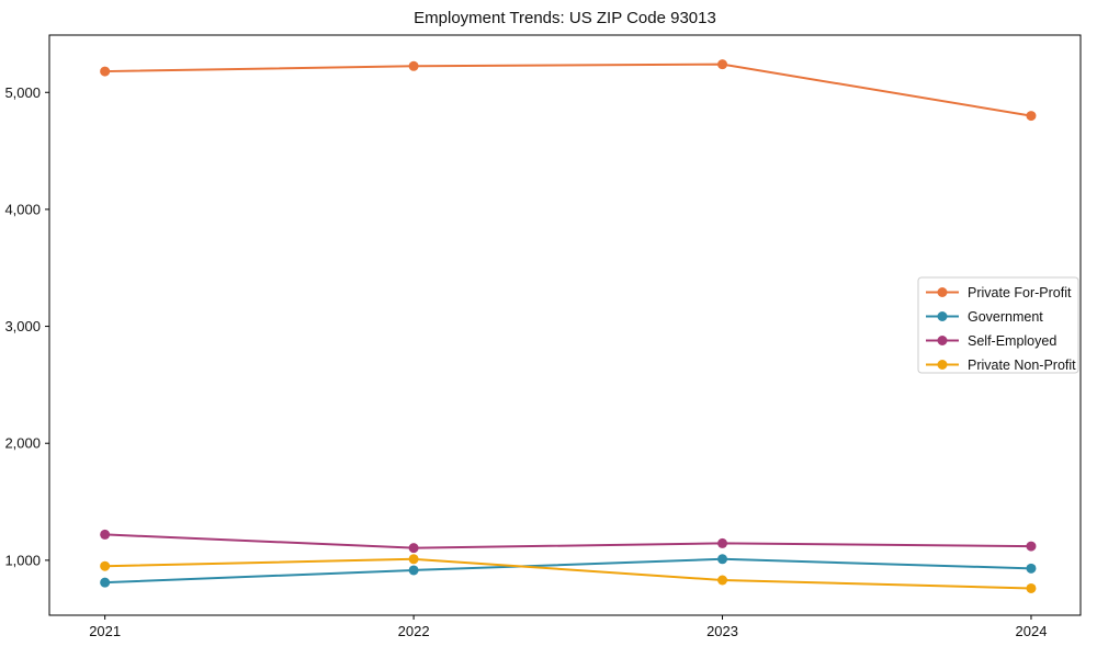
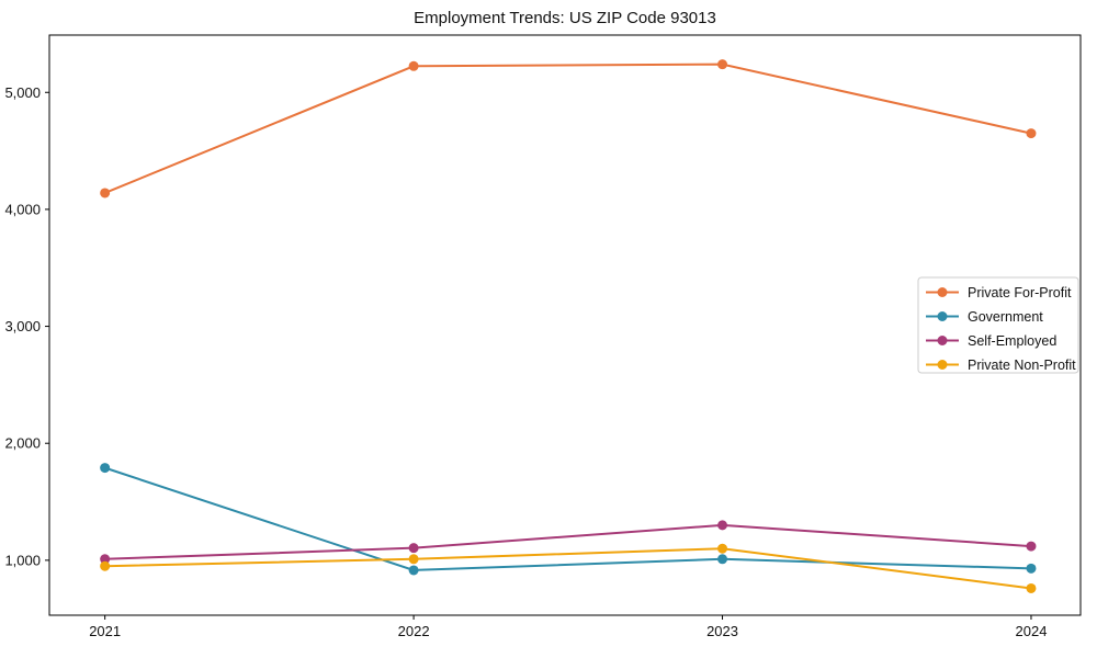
Private For-Profit/2021: 5180 -> 4140
Government/2021: 810 -> 1790
Self-Employed/2021: 1220 -> 1010
Self-Employed/2023: 1140 -> 1300
Private Non-Profit/2023: 830 -> 1100
Private For-Profit/2024: 4800 -> 4650
